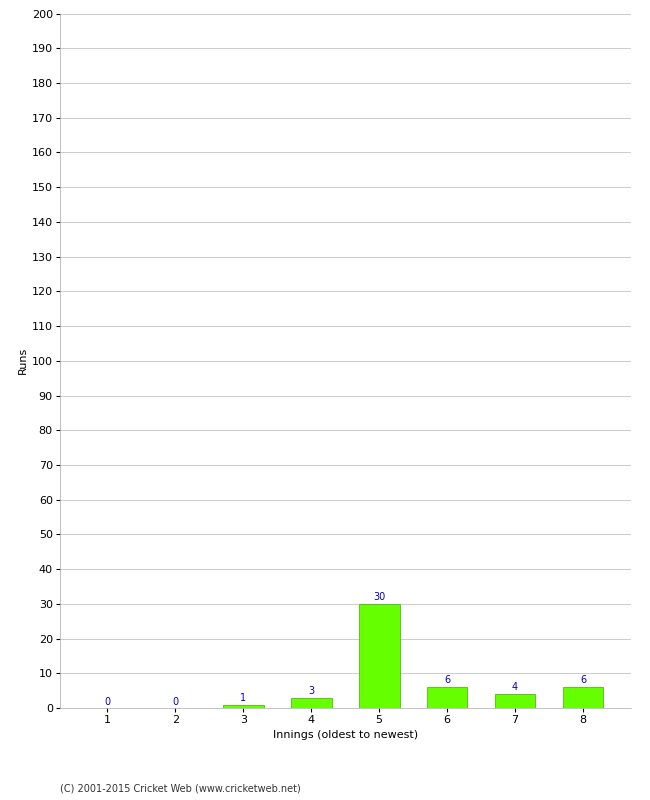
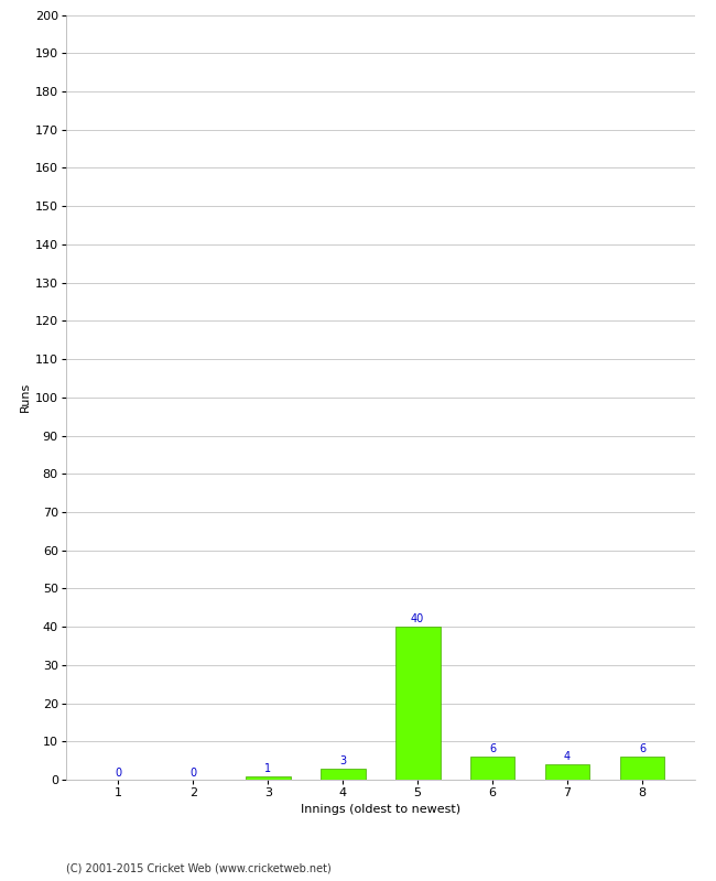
5: 30 -> 40
